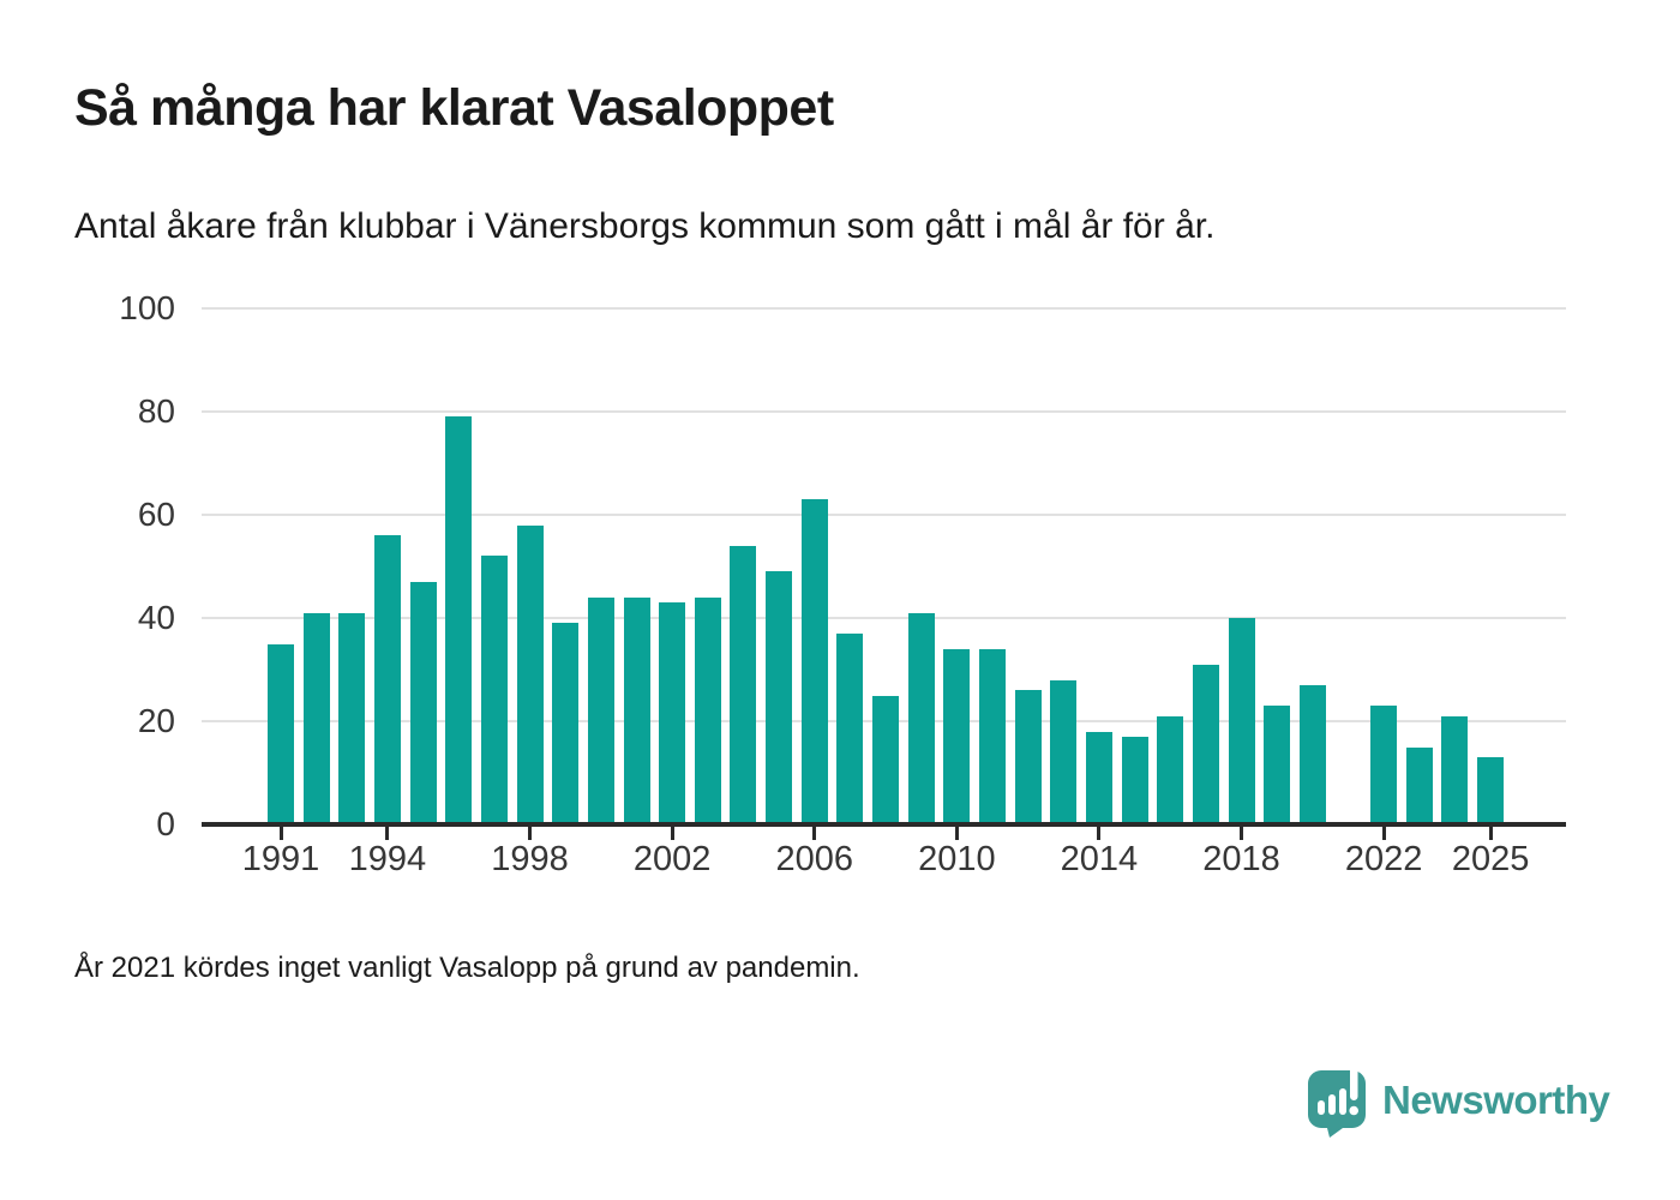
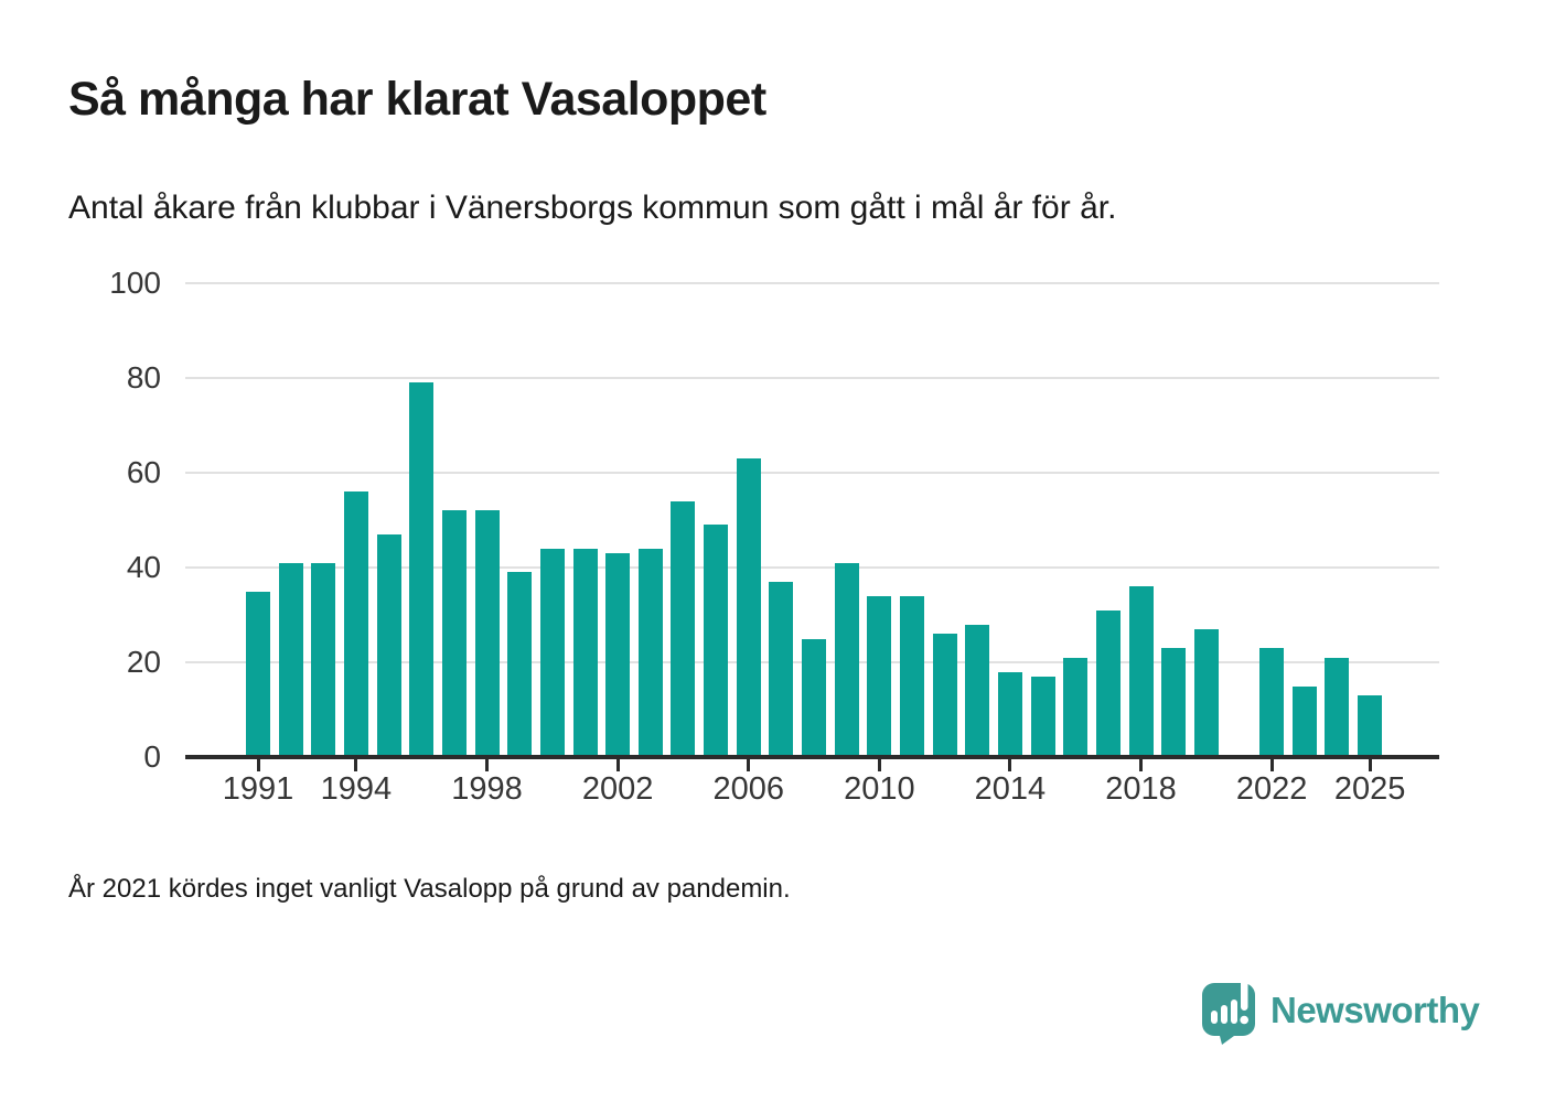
1998: 58 -> 52
2018: 40 -> 36
